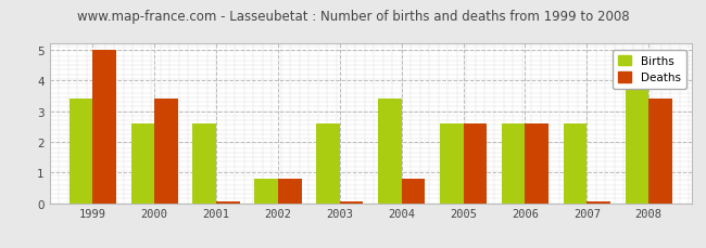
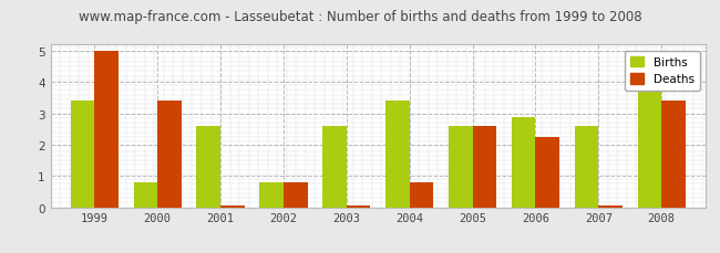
Births/2000: 2.6 -> 0.8
Births/2006: 2.6 -> 2.9
Deaths/2006: 2.60 -> 2.25
